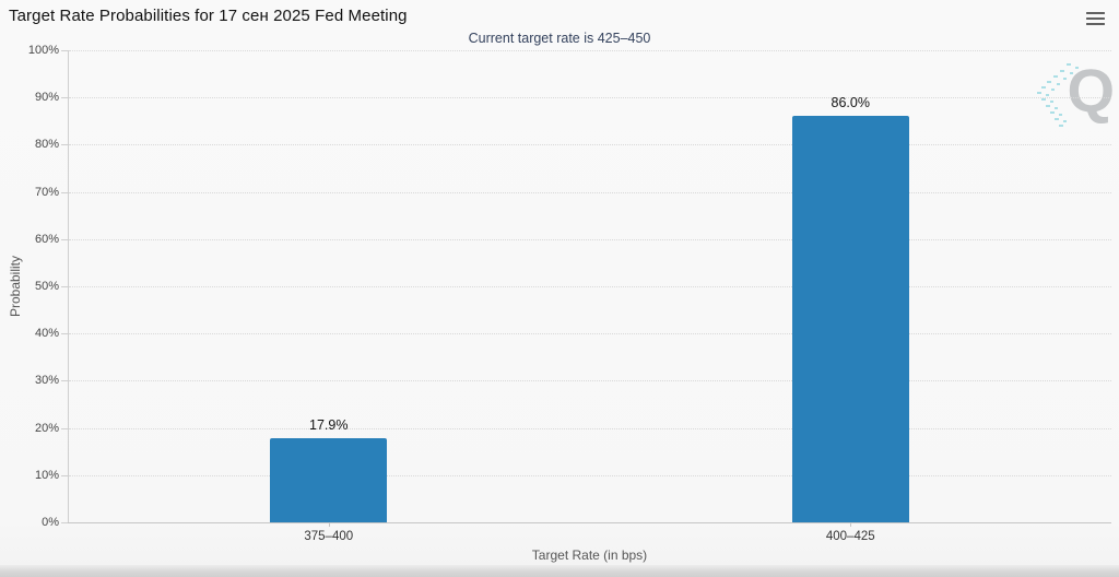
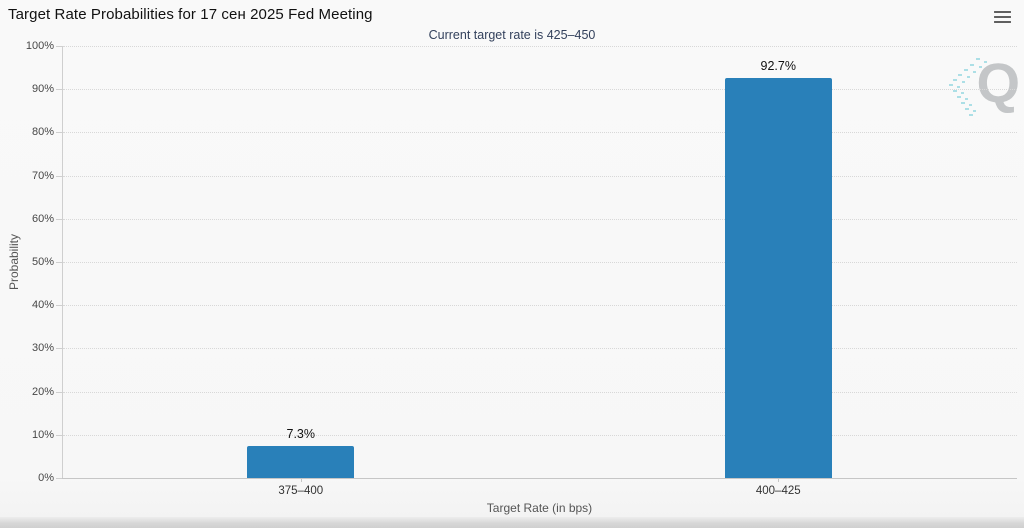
375–400: 17.9% -> 7.3%
400–425: 86.0% -> 92.7%
